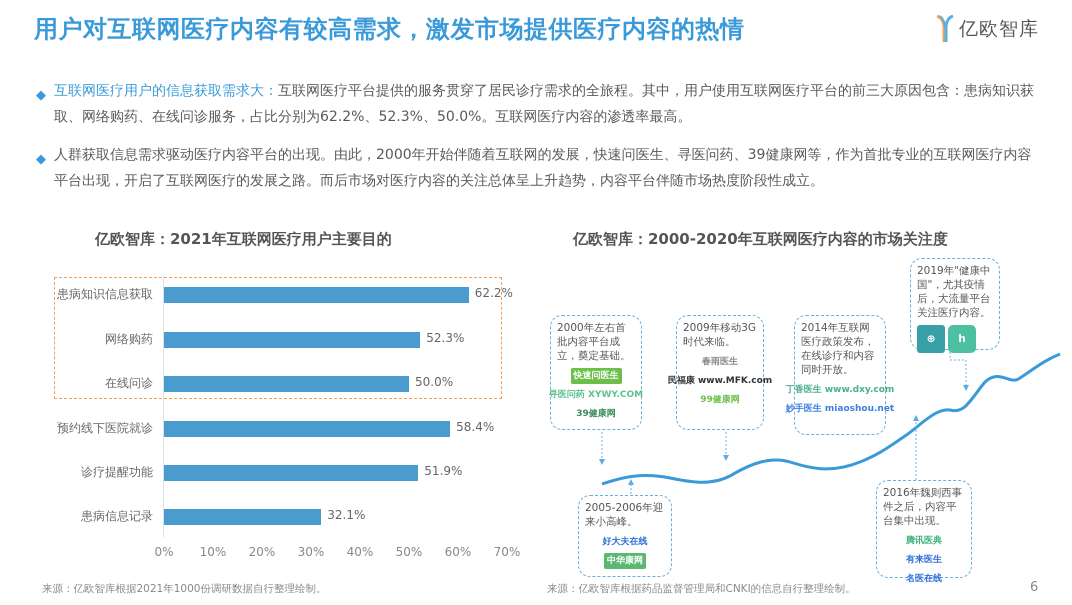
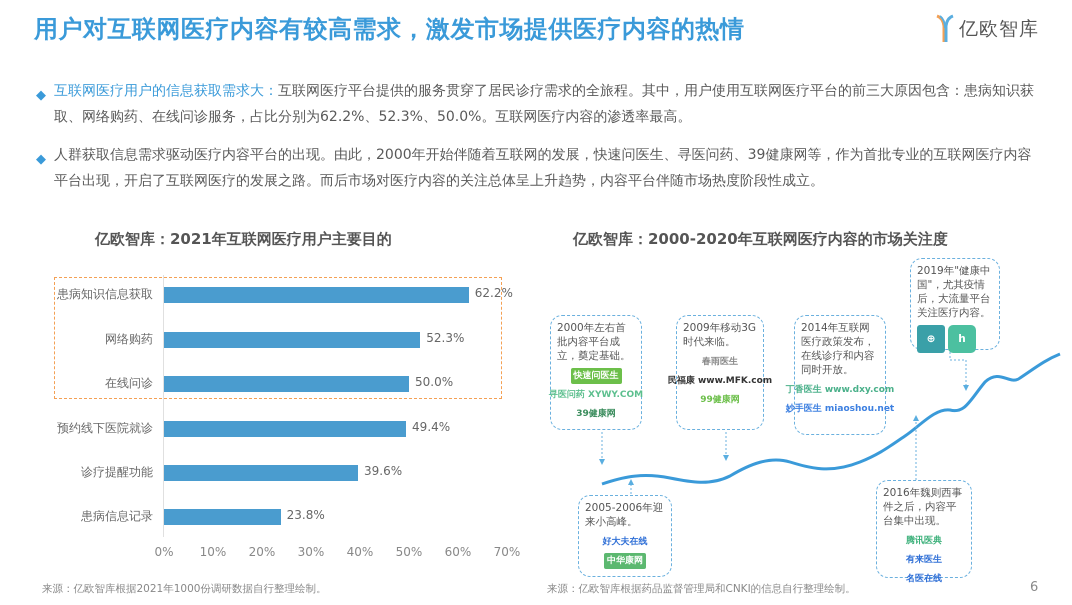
亿欧智库：2021年互联网医疗用户主要目的/预约线下医院就诊: 58.4% -> 49.4%
亿欧智库：2021年互联网医疗用户主要目的/诊疗提醒功能: 51.9% -> 39.6%
亿欧智库：2021年互联网医疗用户主要目的/患病信息记录: 32.1% -> 23.8%
